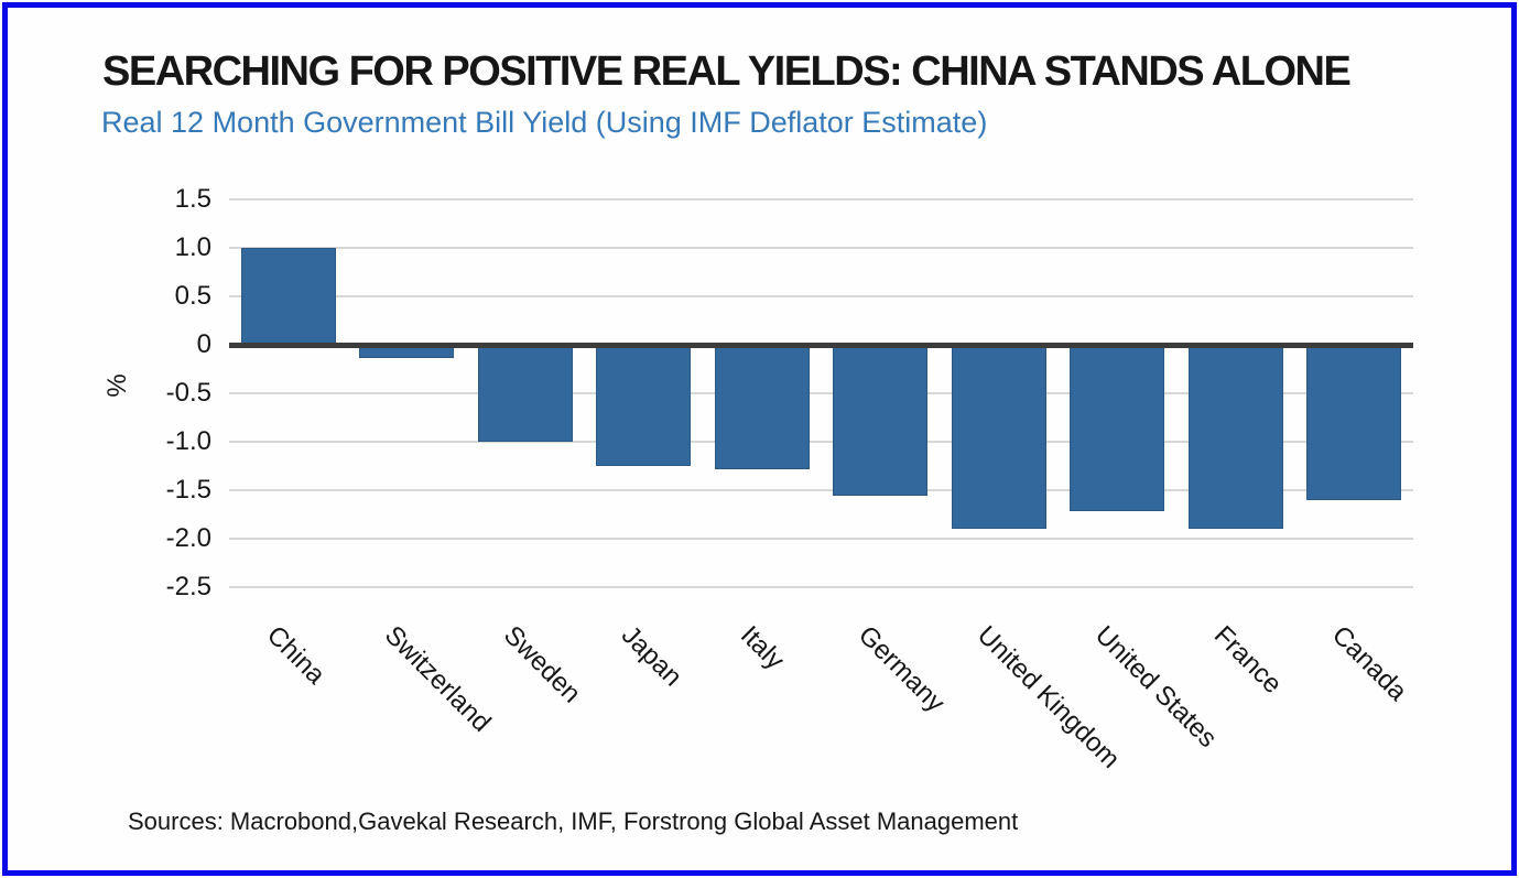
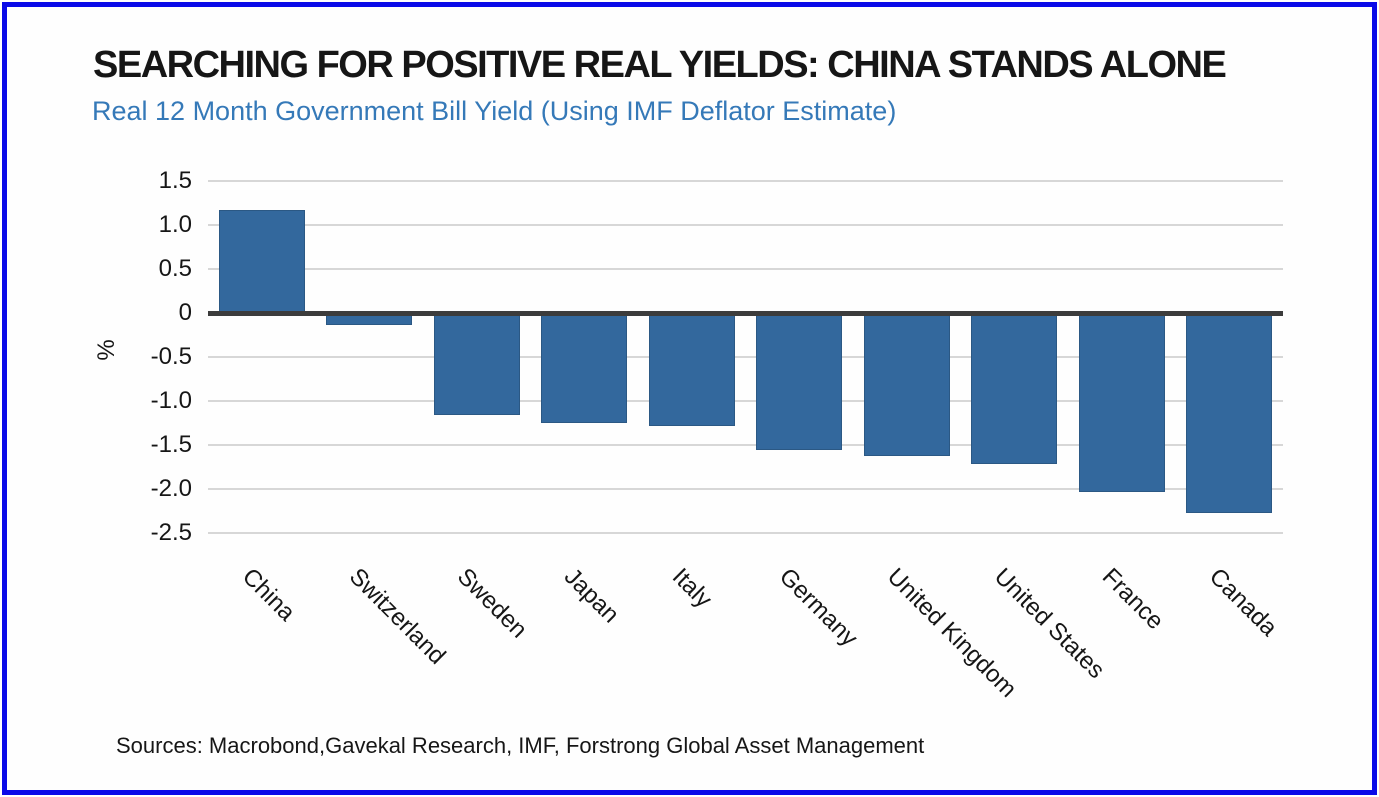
China: 1.0 -> 1.2
Sweden: -1.0 -> -1.2
United Kingdom: -1.9 -> -1.6
France: -1.9 -> -2.0
Canada: -1.6 -> -2.3
